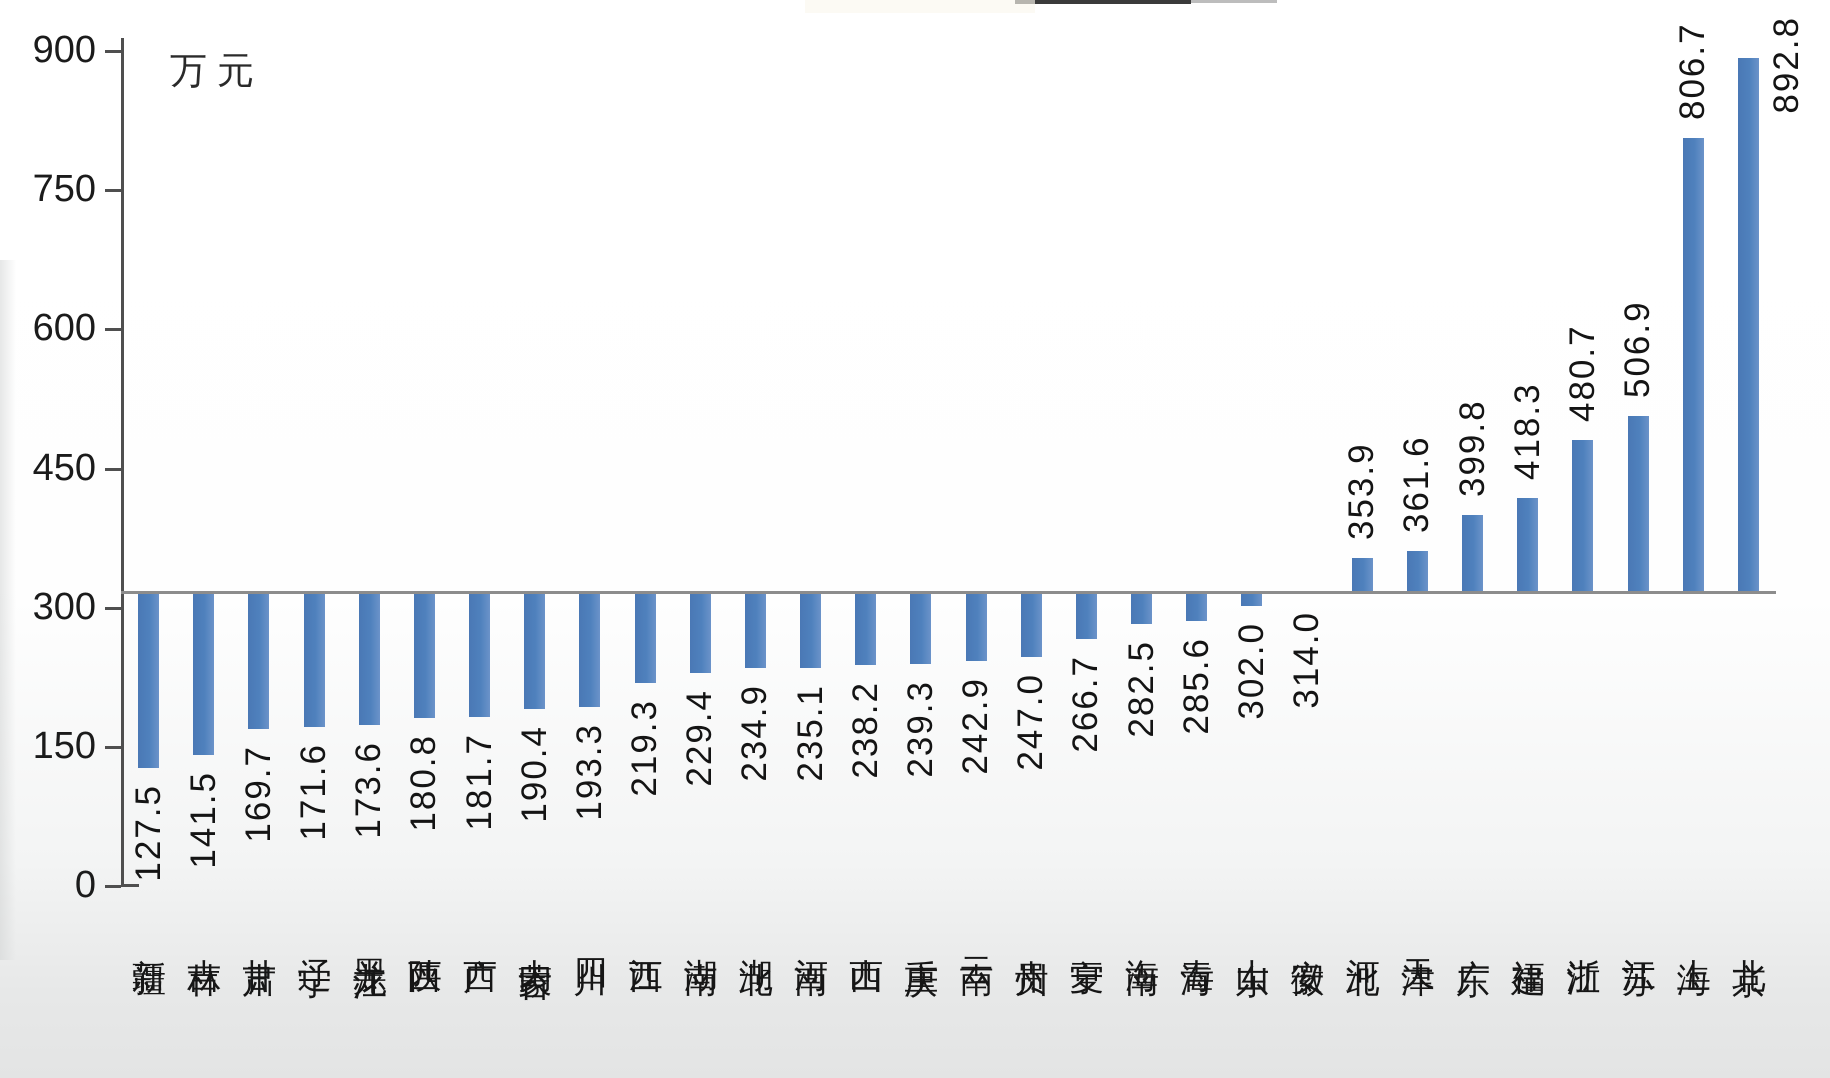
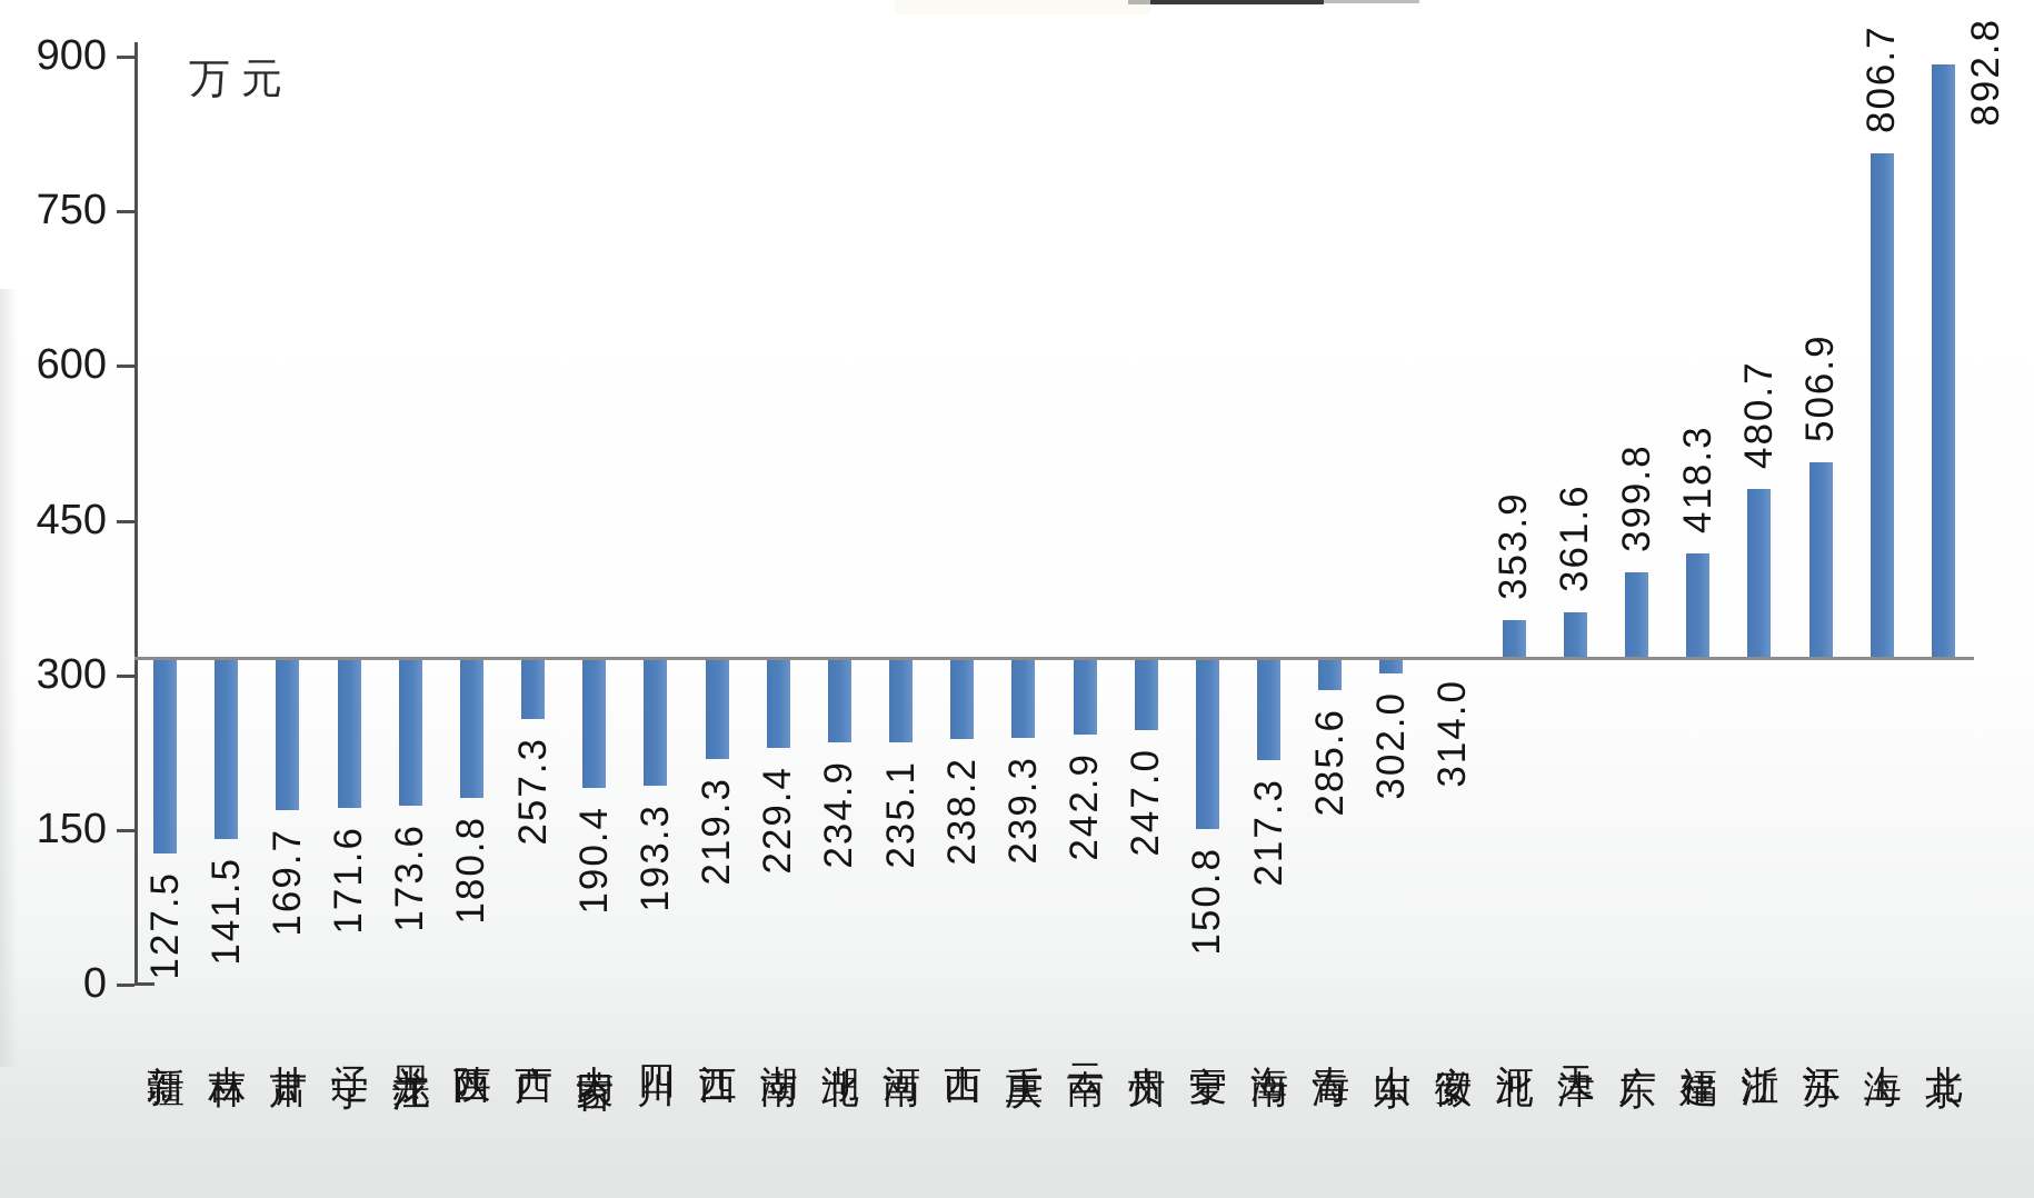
广西: 181.7 -> 257.3
宁夏: 266.7 -> 150.8
海南: 282.5 -> 217.3
